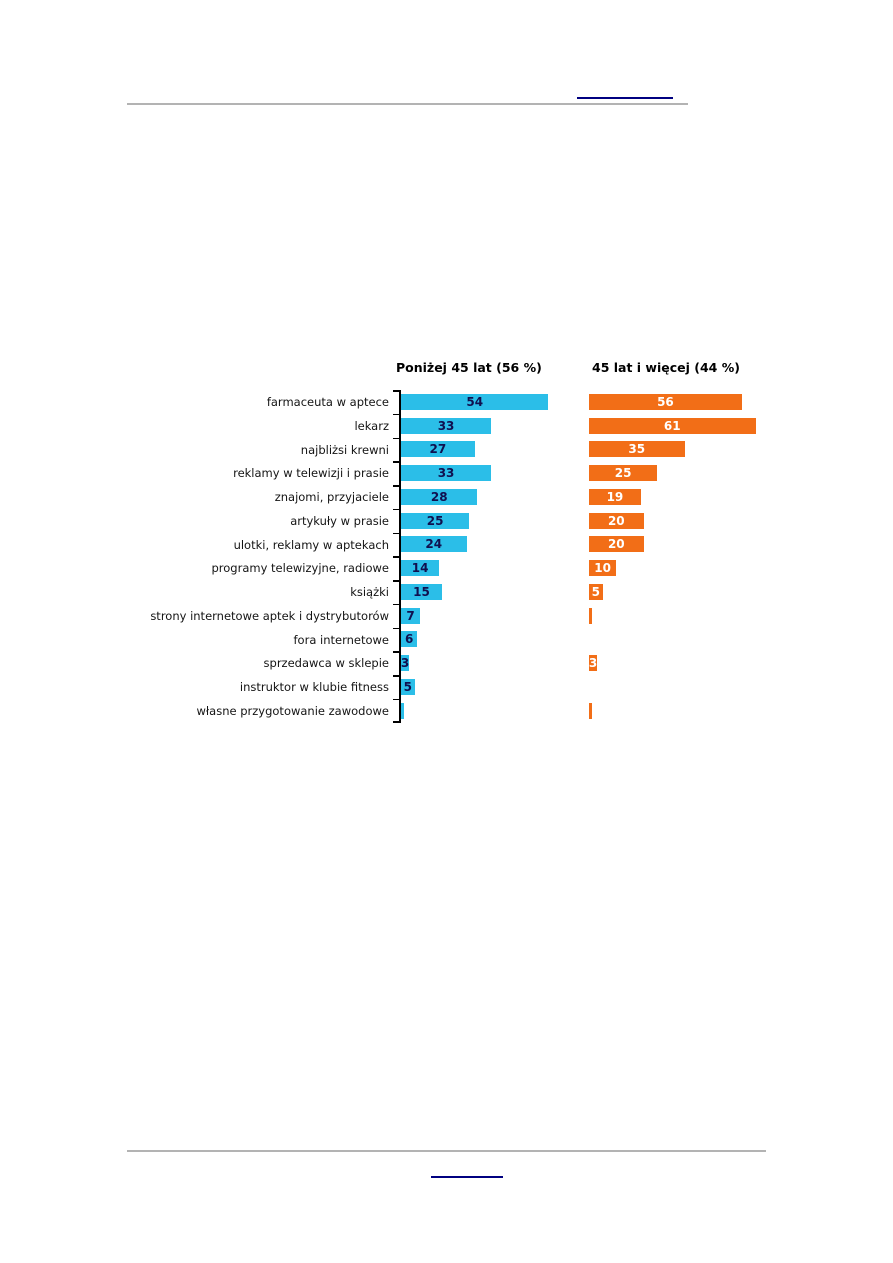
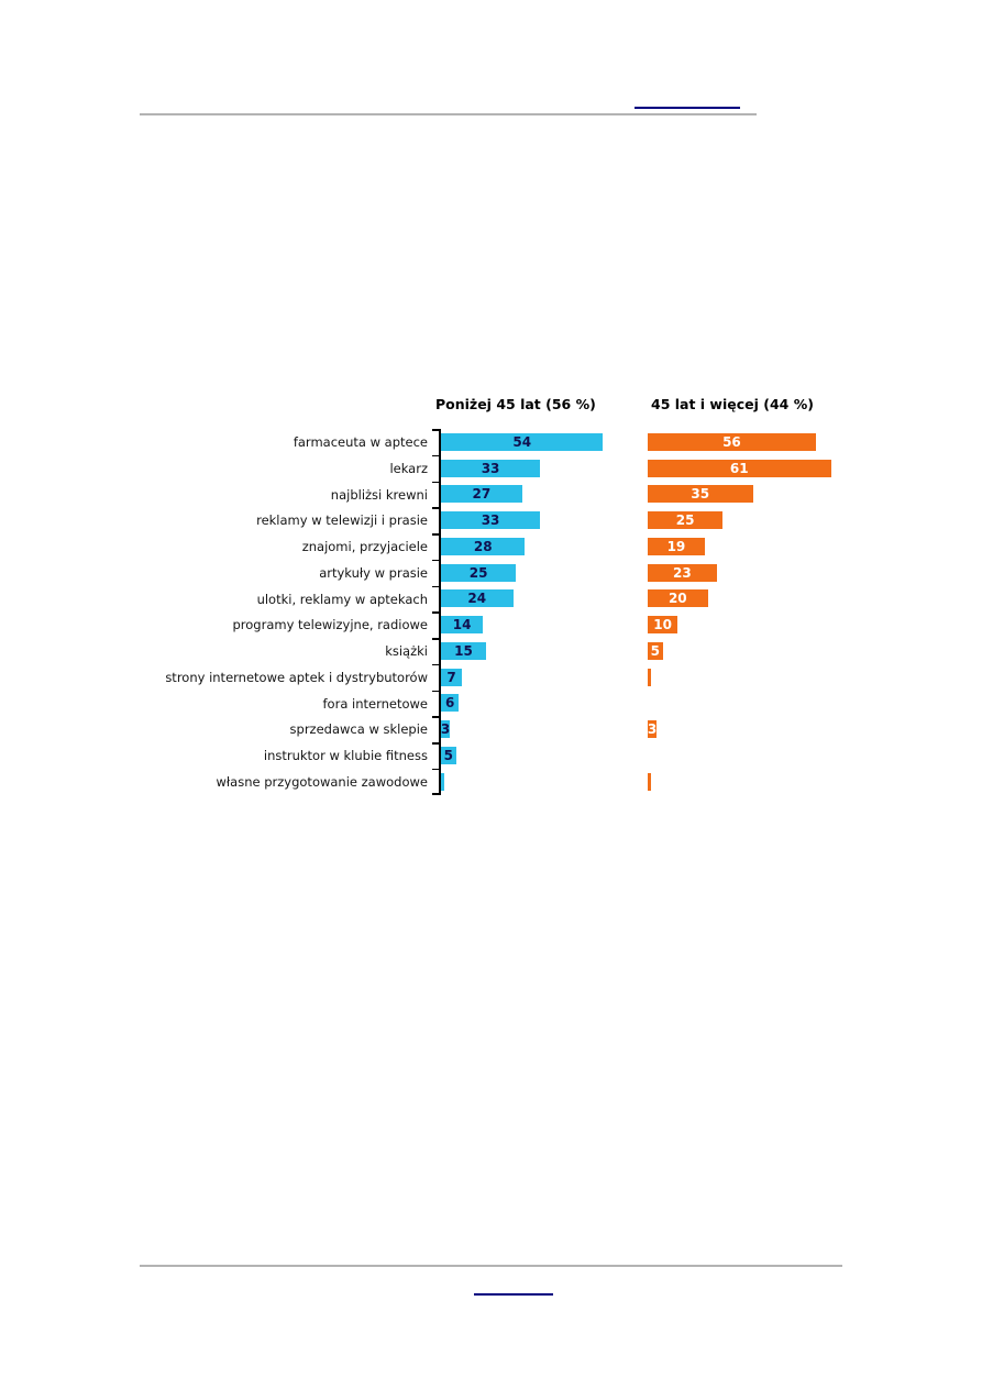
45 lat i więcej (44 %)/artykuły w prasie: 20 -> 23
